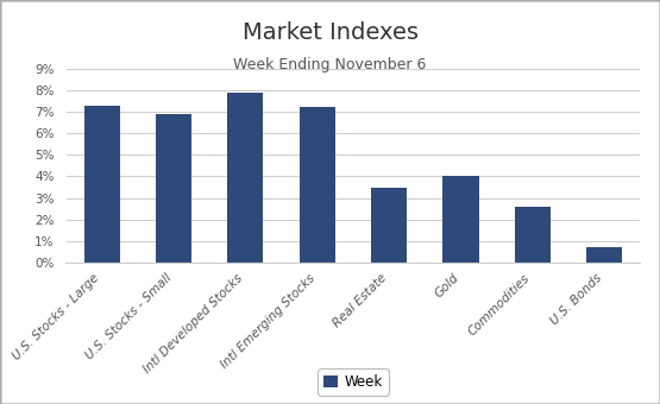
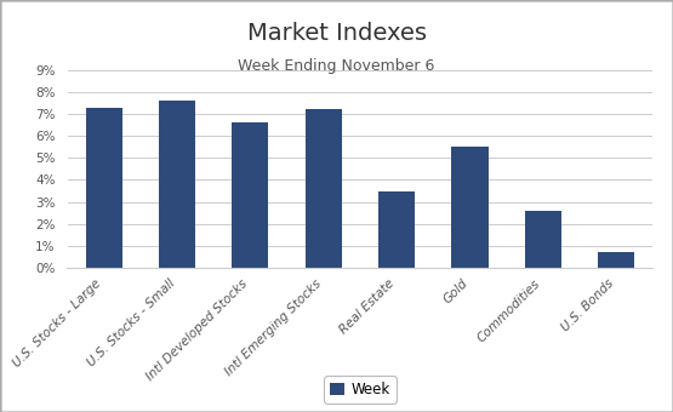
U.S. Stocks - Small: 6.9% -> 7.6%
Intl Developed Stocks: 7.9% -> 6.6%
Gold: 4.0% -> 5.5%
